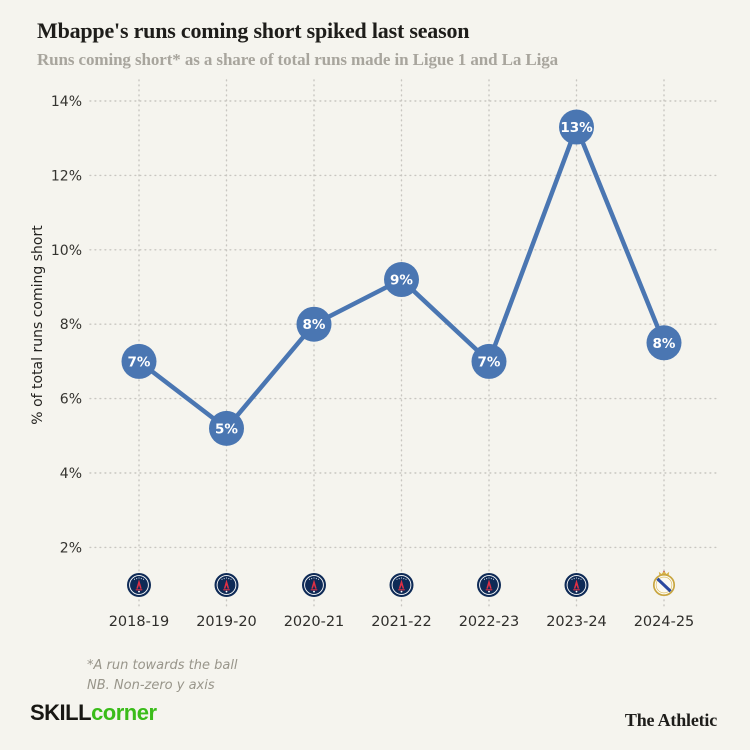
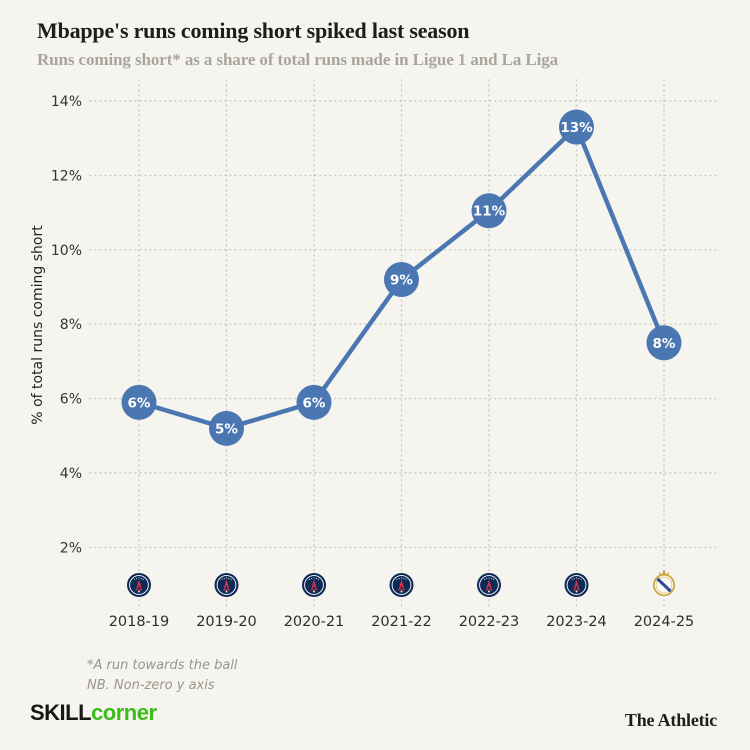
2018-19: 7% -> 6%
2020-21: 8% -> 6%
2022-23: 7% -> 11%
